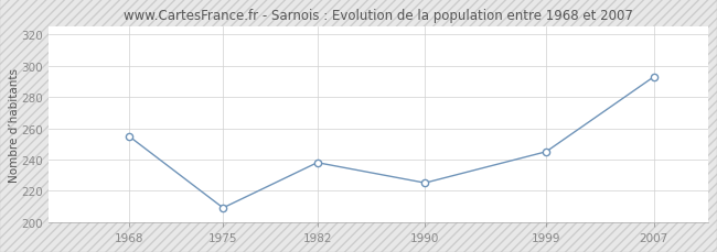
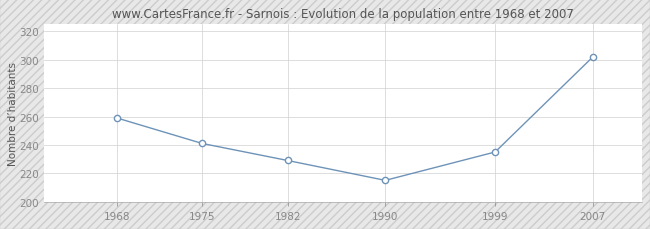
1968: 255 -> 259
1975: 209 -> 241
1982: 238 -> 229
1990: 225 -> 215
1999: 245 -> 235
2007: 293 -> 302
